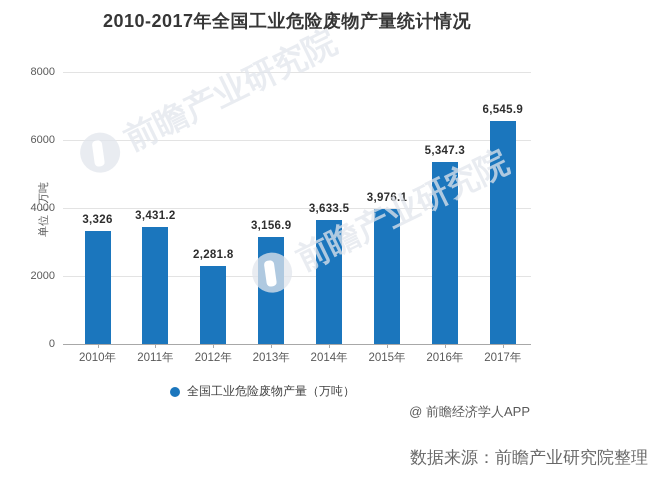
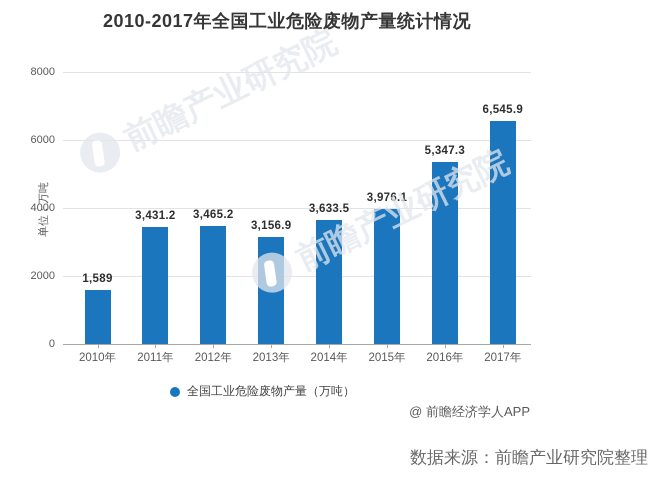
2010年: 3,326 -> 1,589
2012年: 2,281.8 -> 3,465.2
